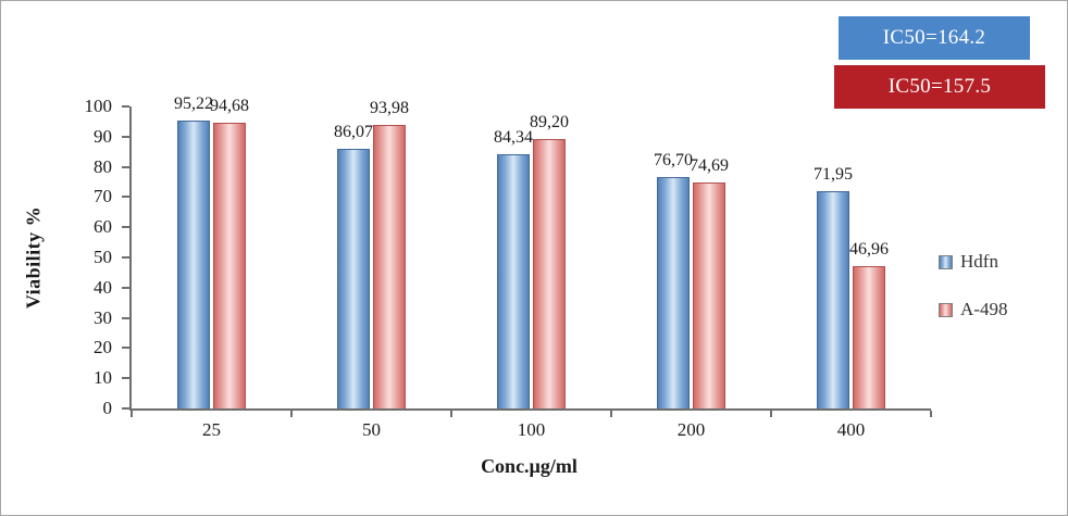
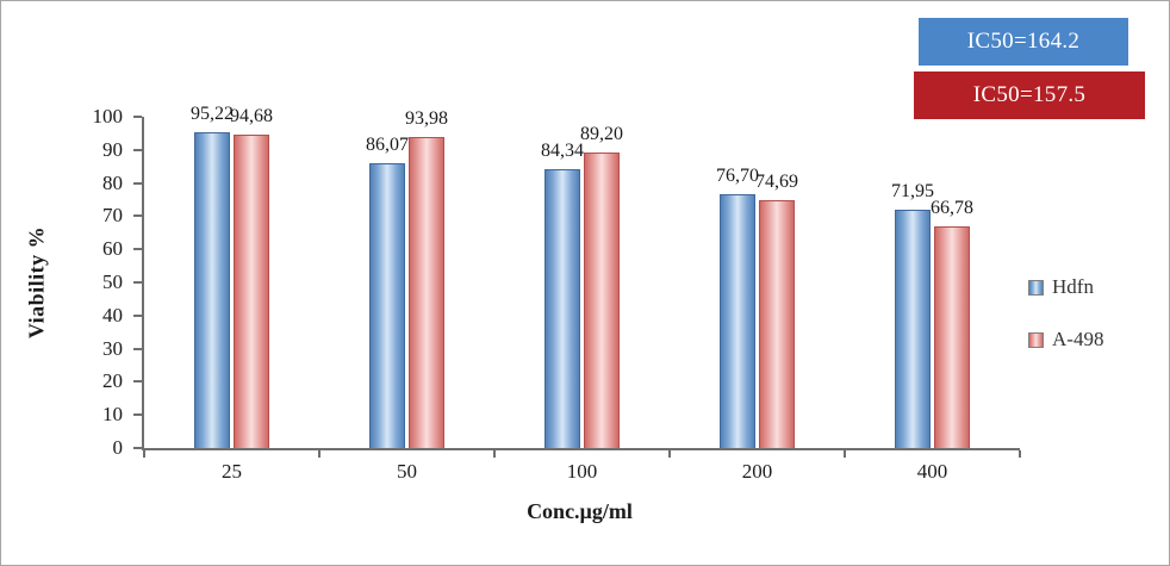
A-498/400: 46,96 -> 66,78
